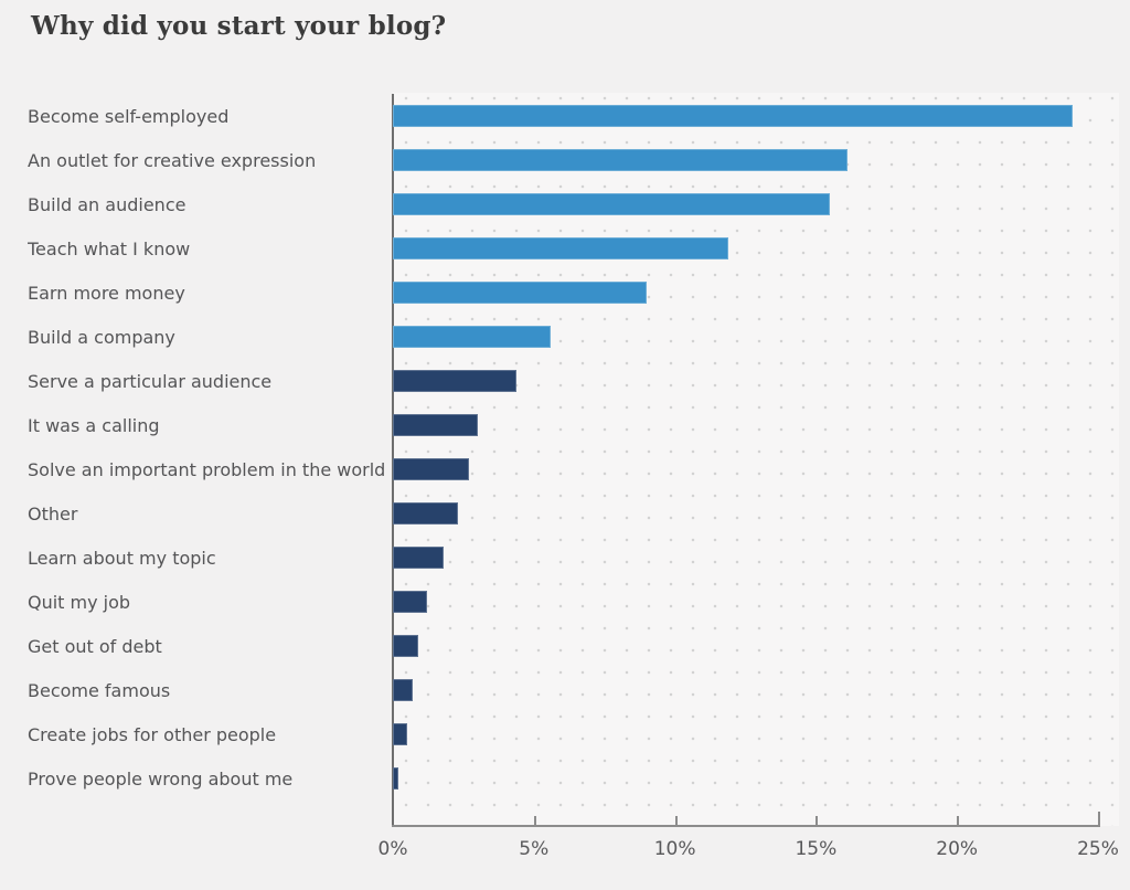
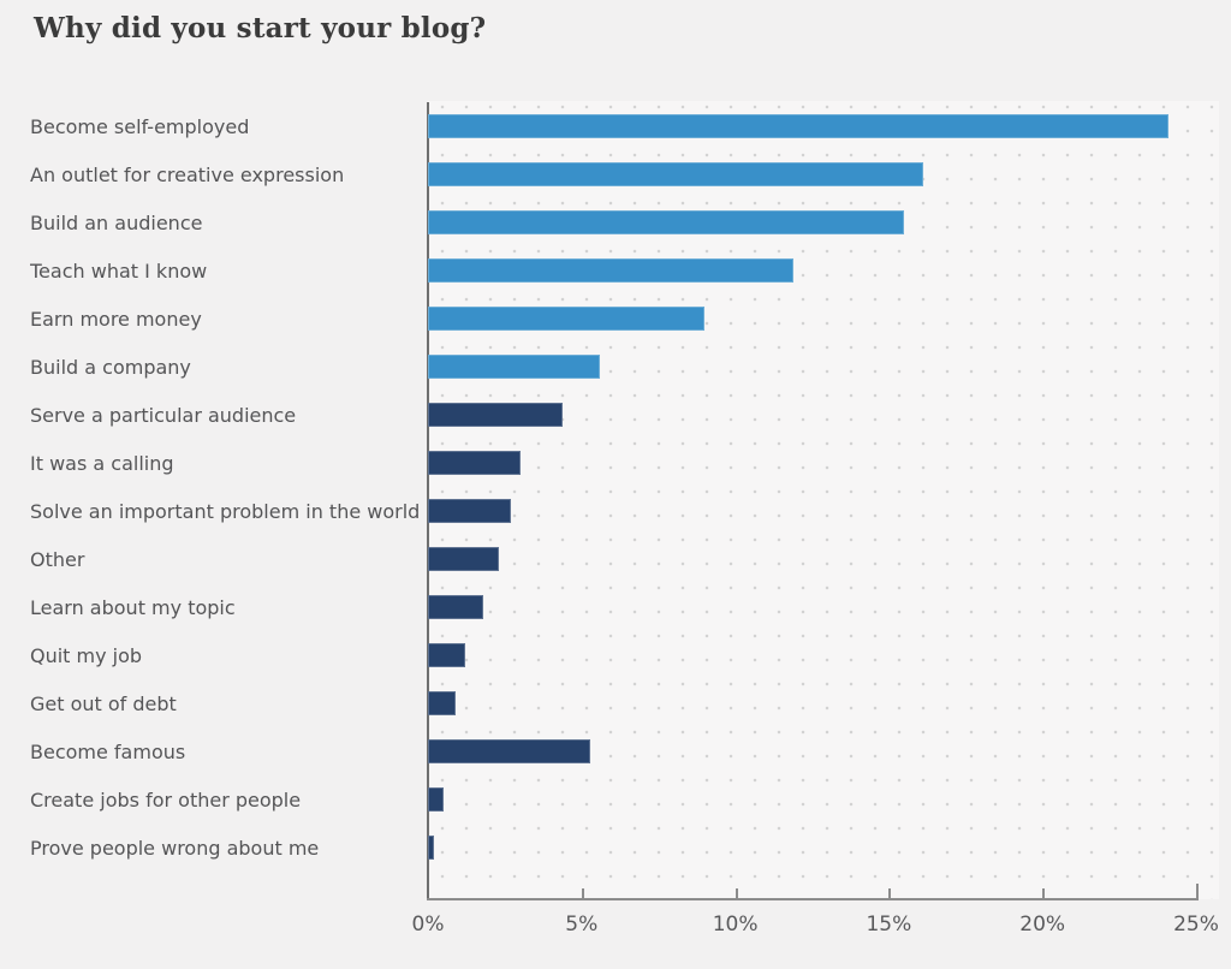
Become famous: 0.7% -> 5.3%
